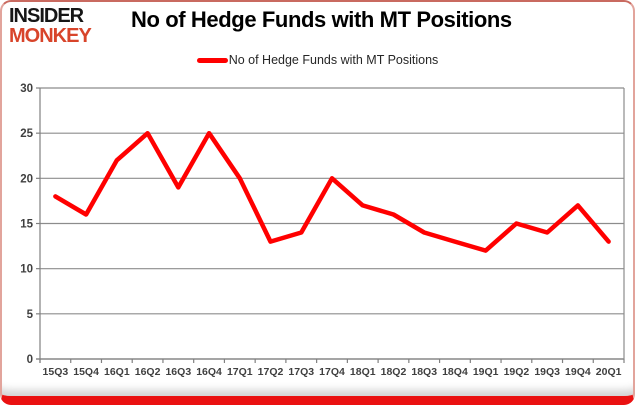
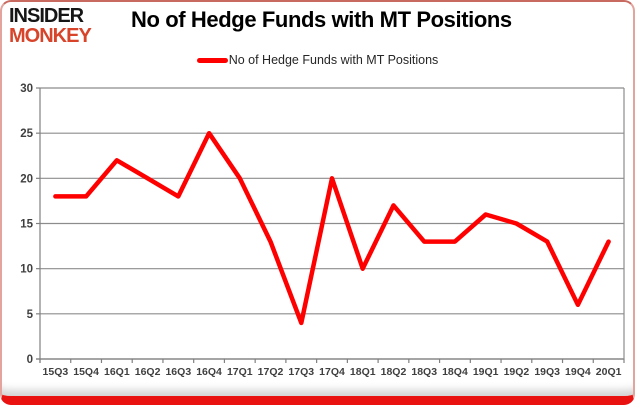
15Q4: 16 -> 18
16Q2: 25 -> 20
16Q3: 19 -> 18
17Q3: 14 -> 4
18Q1: 17 -> 10
18Q2: 16 -> 17
18Q3: 14 -> 13
19Q1: 12 -> 16
19Q3: 14 -> 13
19Q4: 17 -> 6
